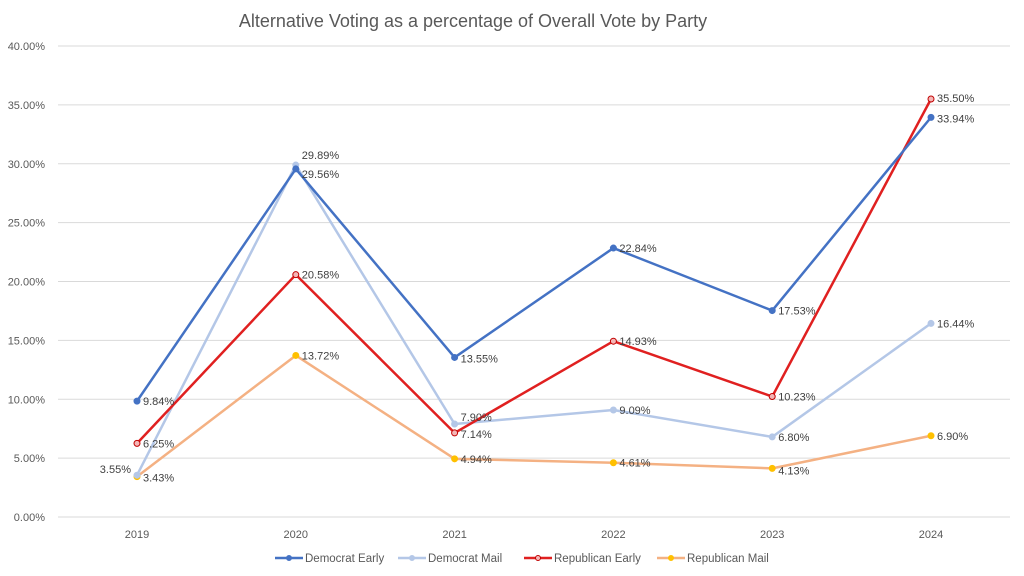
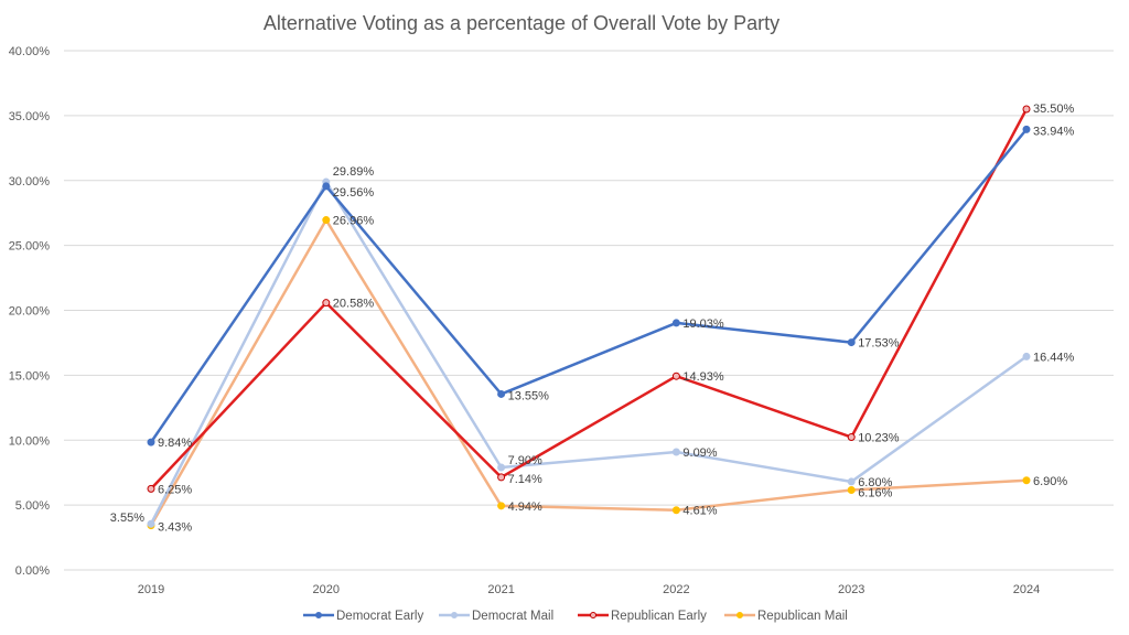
Republican Mail/2020: 13.72% -> 26.96%
Democrat Early/2022: 22.84% -> 19.03%
Republican Mail/2023: 4.13% -> 6.16%
